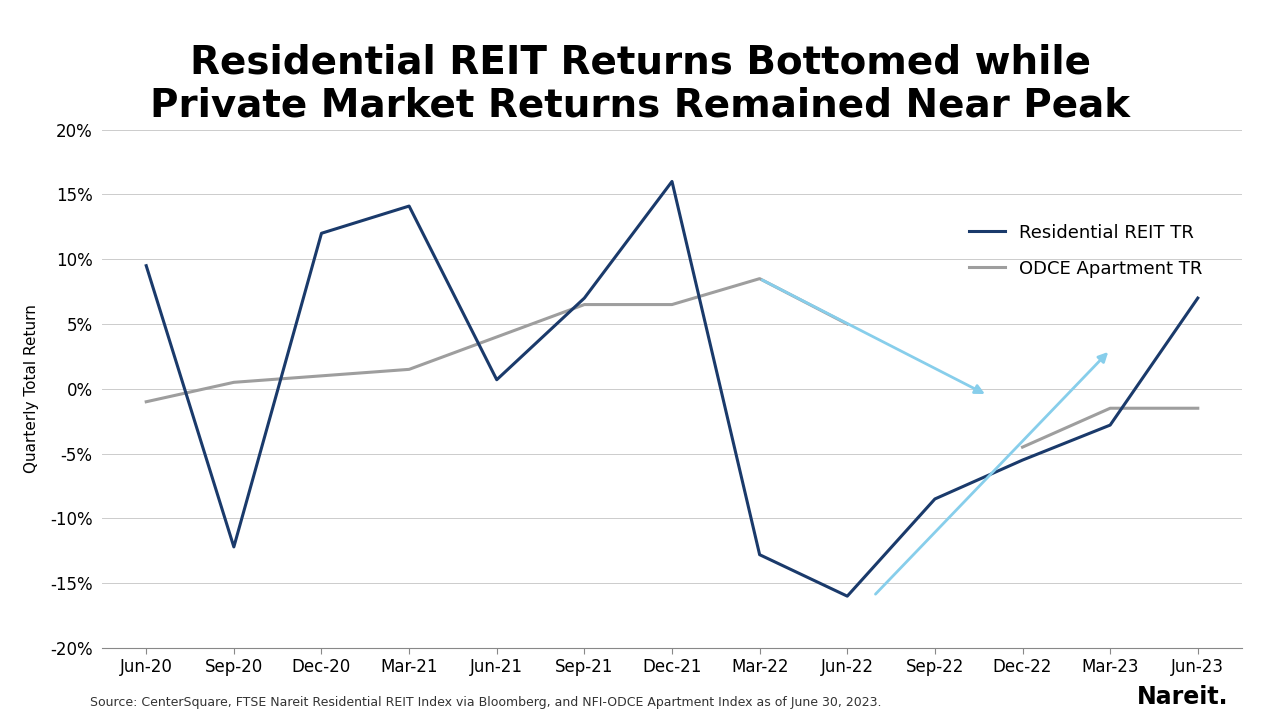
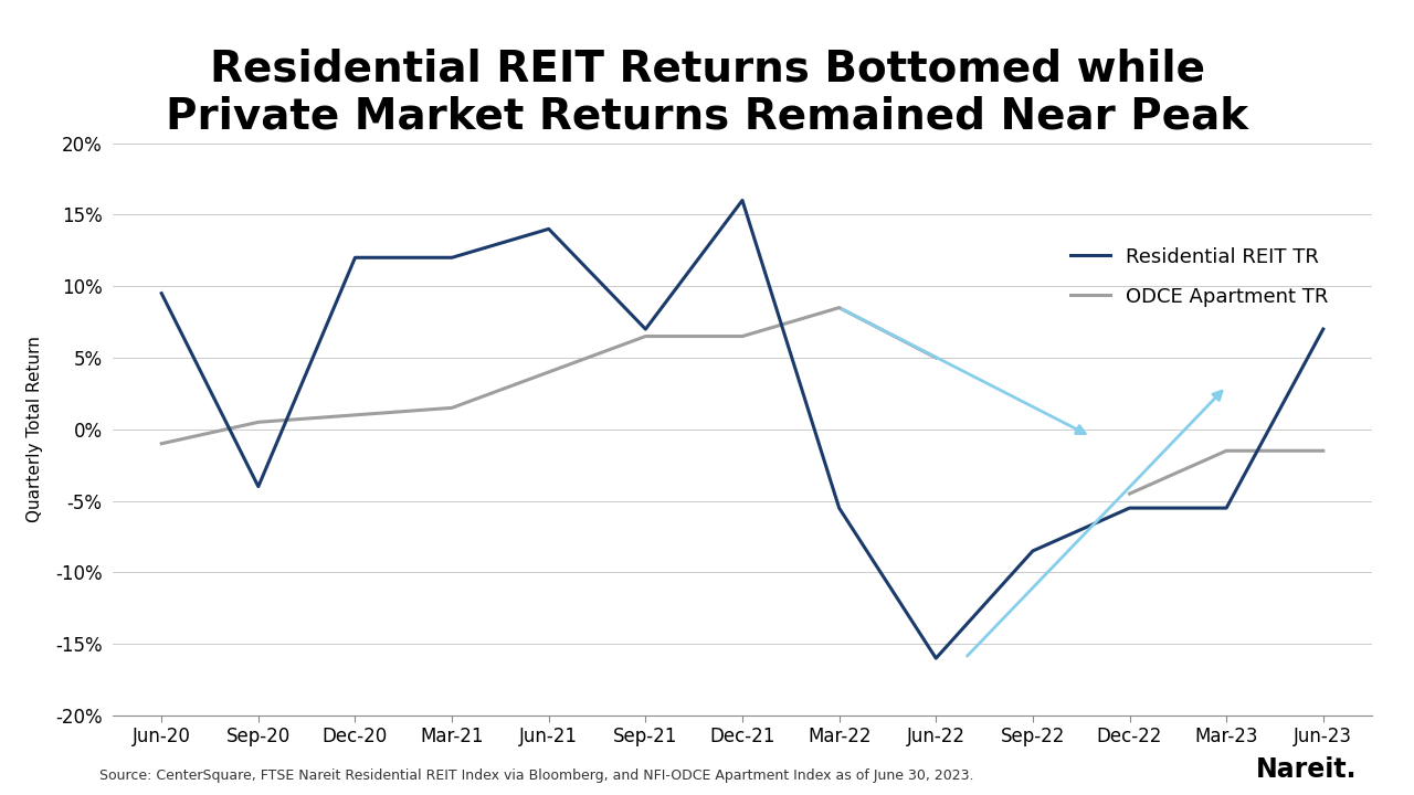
Residential REIT TR/Sep-20: -12.2% -> -4.0%
Residential REIT TR/Mar-21: 14.1% -> 12.0%
Residential REIT TR/Jun-21: 0.7% -> 14.0%
Residential REIT TR/Mar-22: -12.8% -> -5.5%
Residential REIT TR/Mar-23: -2.8% -> -5.5%
